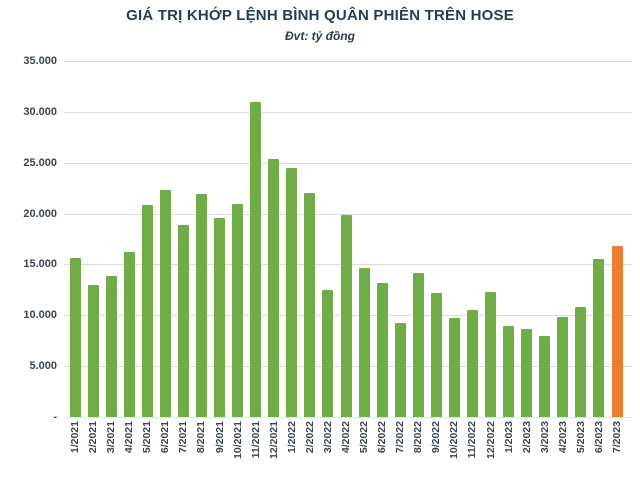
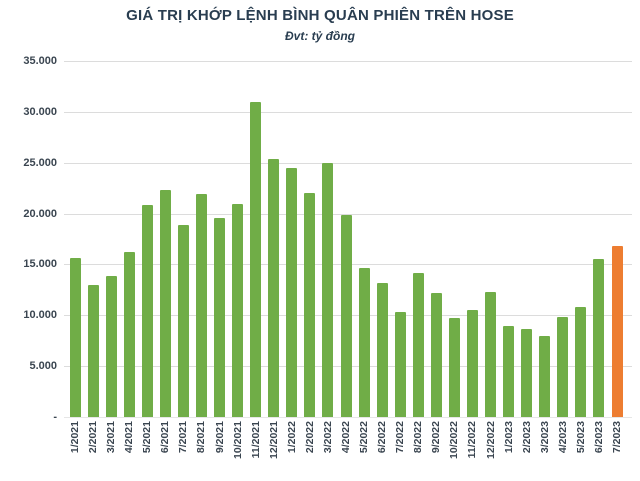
3/2022: 12500 -> 25000
7/2022: 9200 -> 10300
